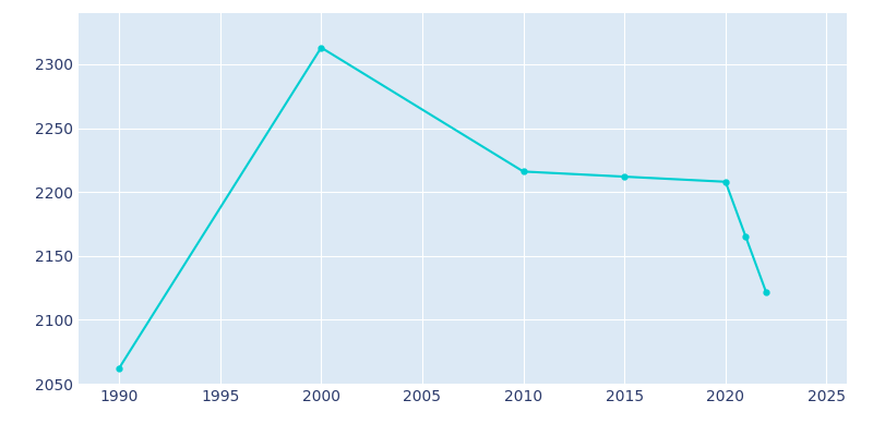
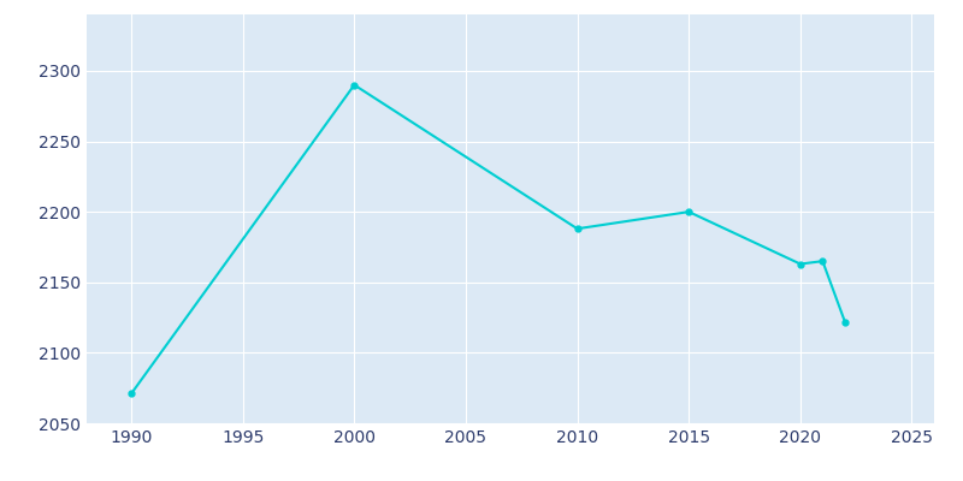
1990: 2062 -> 2071
2000: 2313 -> 2290
2010: 2216 -> 2188
2015: 2212 -> 2200
2020: 2208 -> 2163
